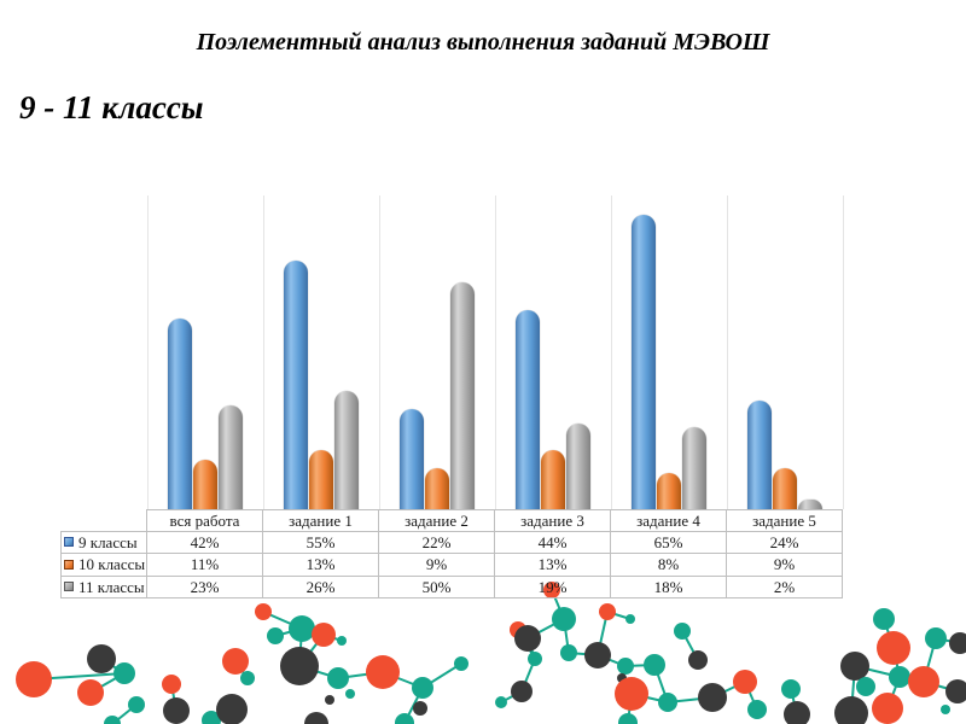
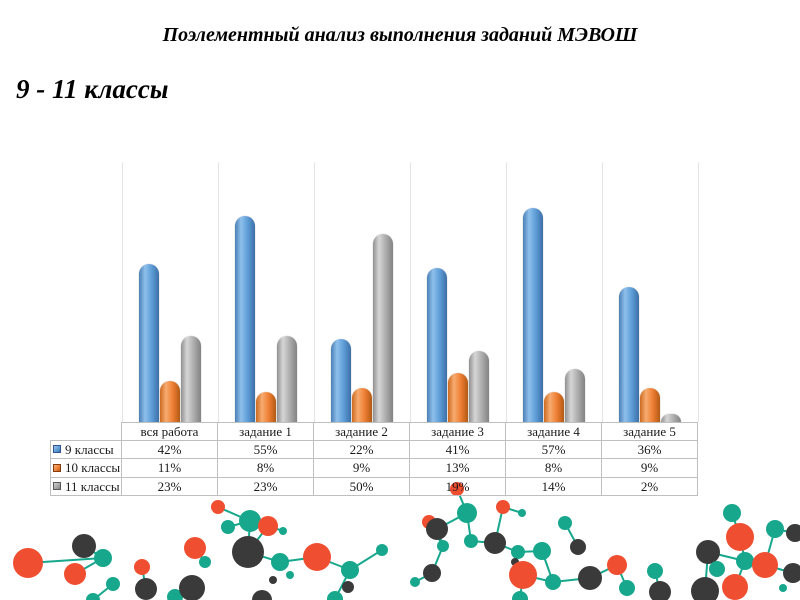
10 классы/задание 1: 13% -> 8%
11 классы/задание 1: 26% -> 23%
9 классы/задание 3: 44% -> 41%
9 классы/задание 4: 65% -> 57%
11 классы/задание 4: 18% -> 14%
9 классы/задание 5: 24% -> 36%
